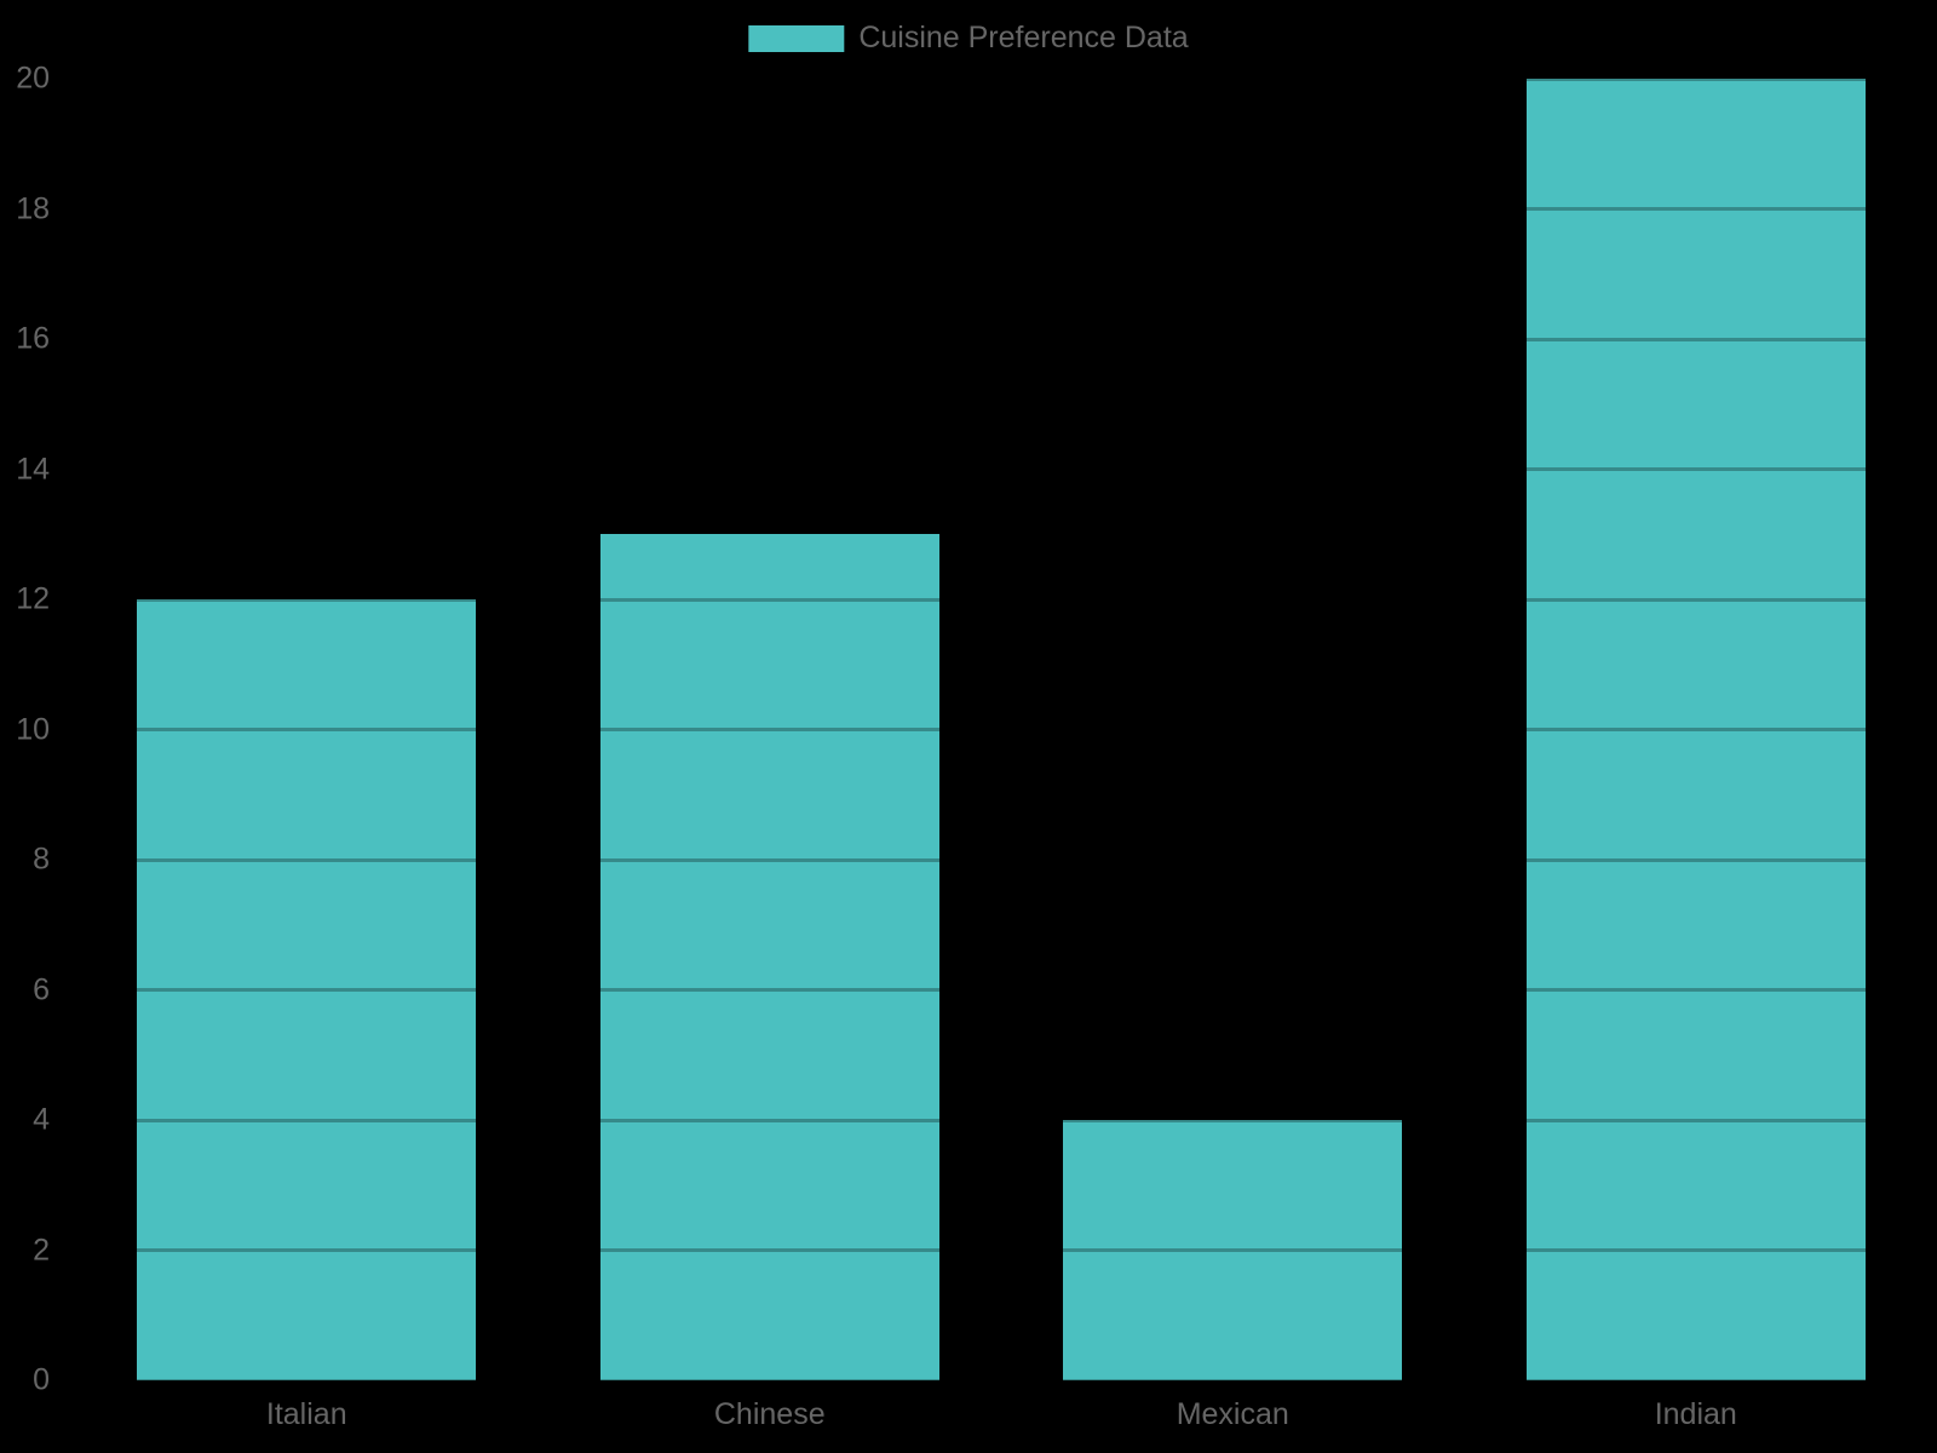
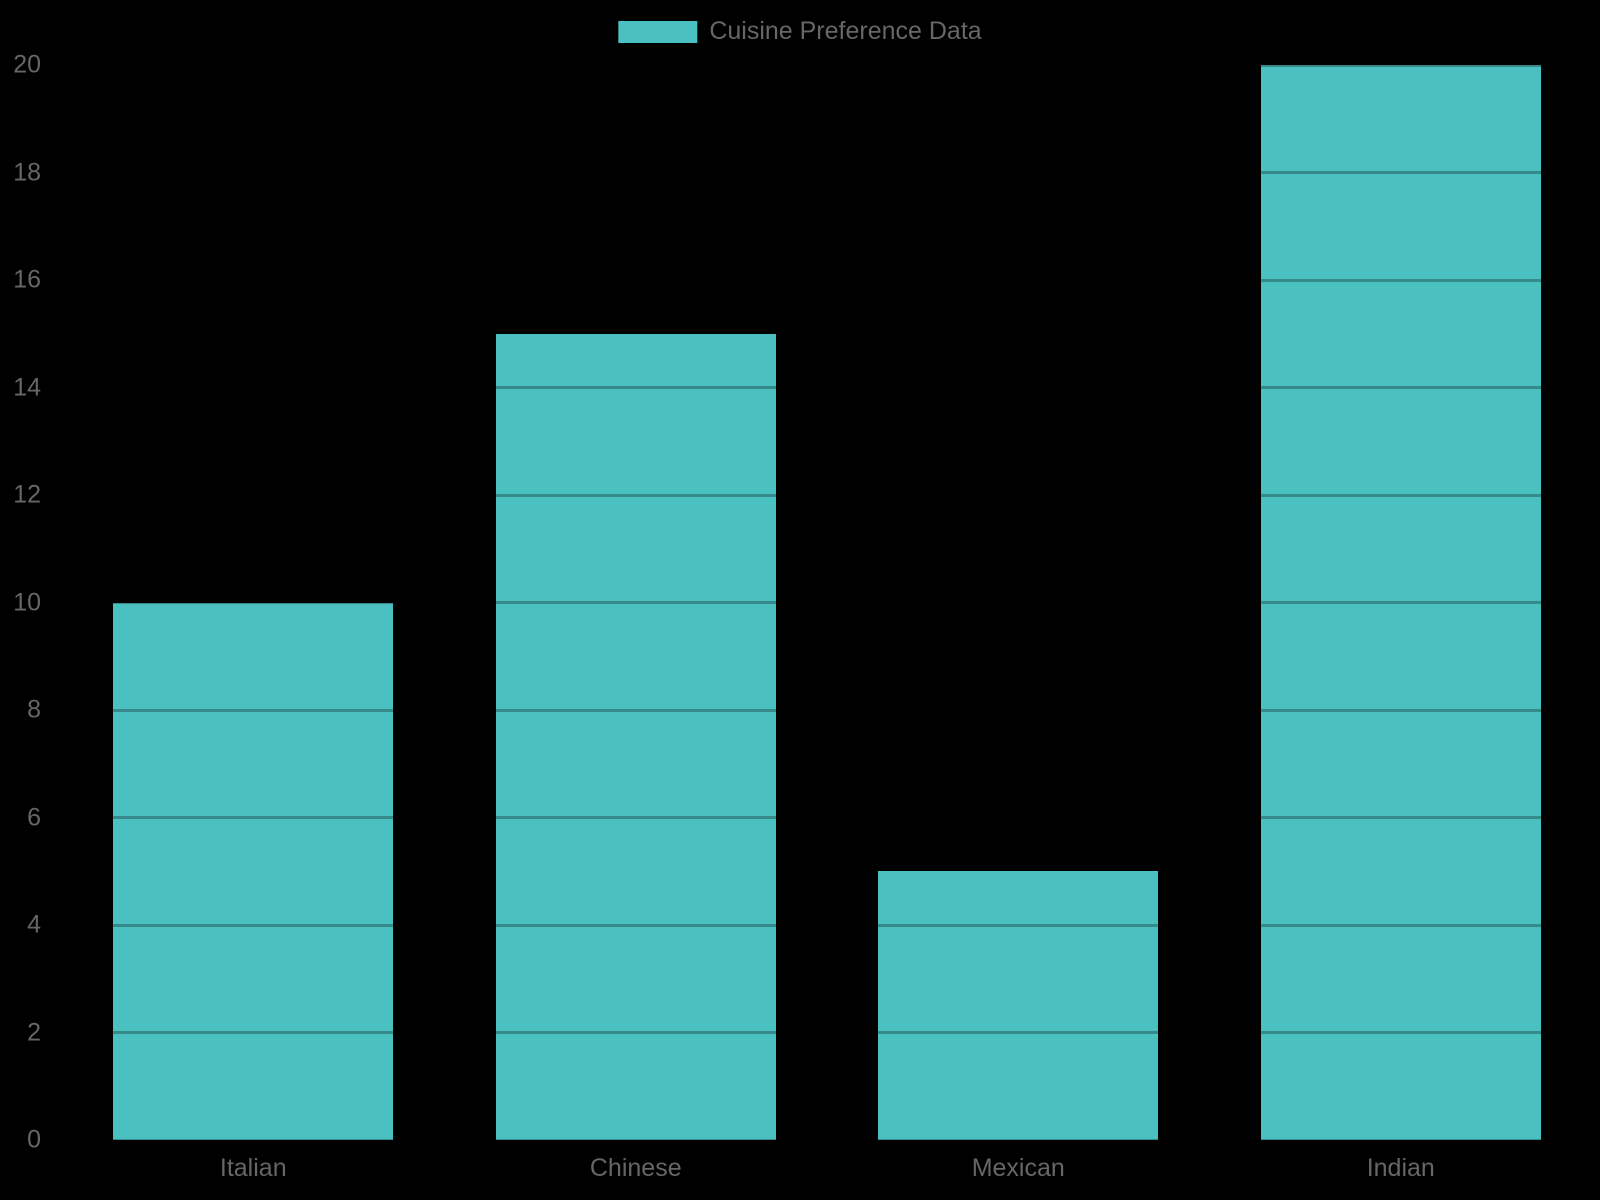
Italian: 12 -> 10
Chinese: 13 -> 15
Mexican: 4 -> 5
